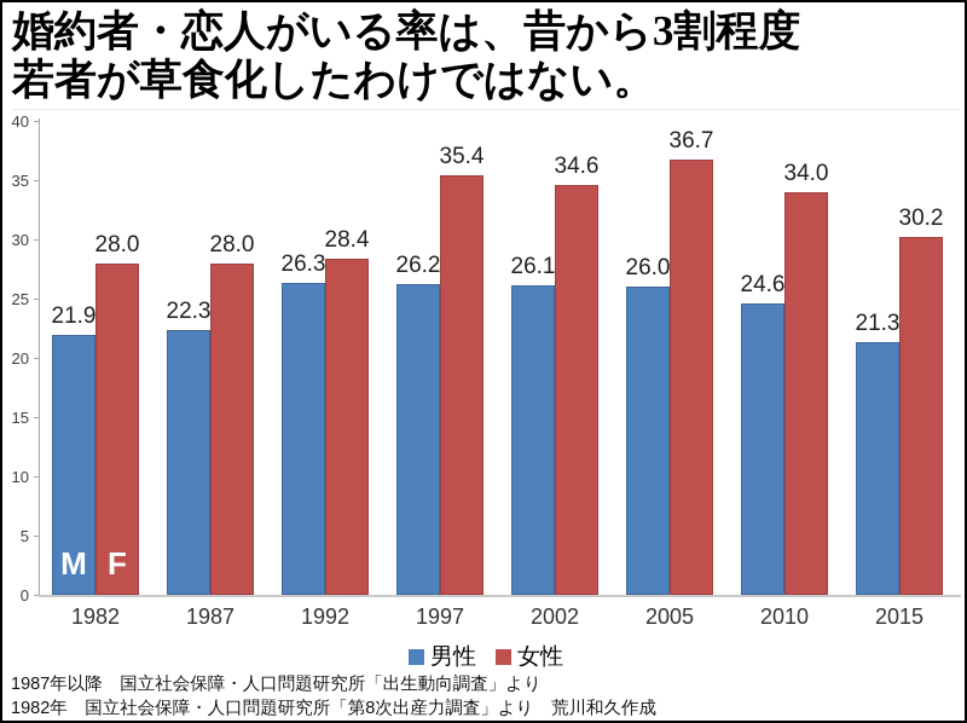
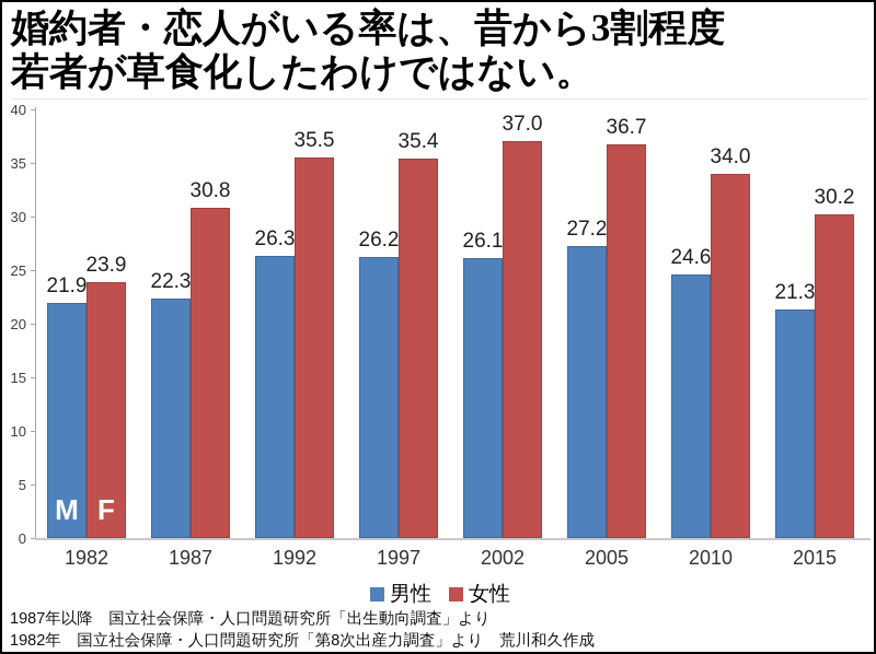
女性/1982: 28.0 -> 23.9
女性/1987: 28.0 -> 30.8
女性/1992: 28.4 -> 35.5
女性/2002: 34.6 -> 37.0
男性/2005: 26.0 -> 27.2
